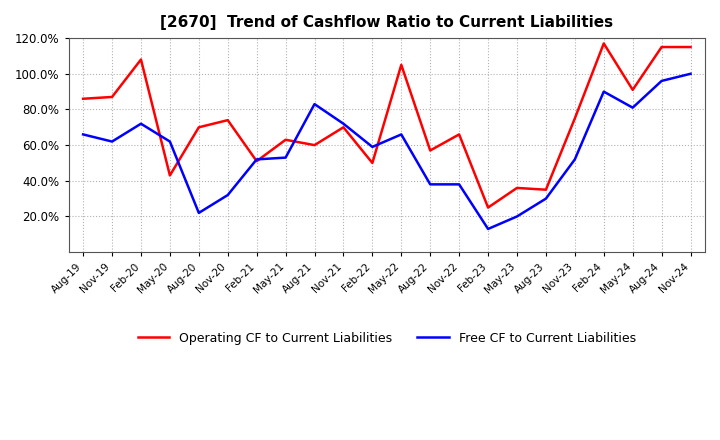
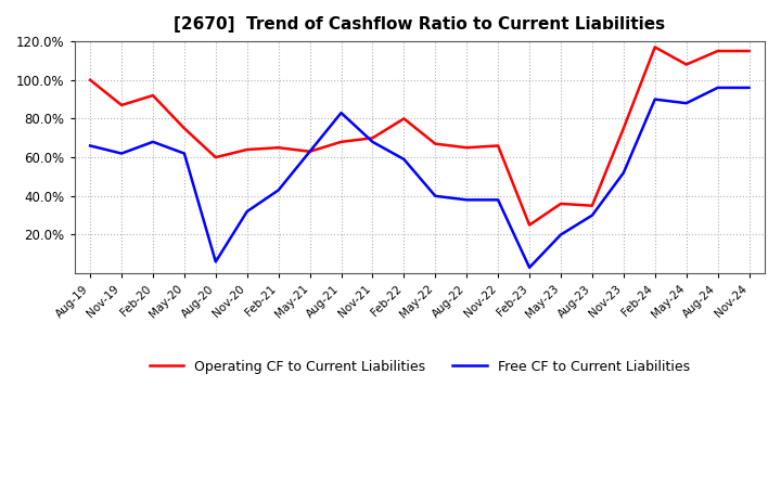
Operating CF to Current Liabilities/Aug-19: 86% -> 100%
Operating CF to Current Liabilities/Feb-20: 108% -> 92%
Free CF to Current Liabilities/Feb-20: 72% -> 68%
Operating CF to Current Liabilities/May-20: 43% -> 75%
Operating CF to Current Liabilities/Aug-20: 70% -> 60%
Free CF to Current Liabilities/Aug-20: 22% -> 6%
Operating CF to Current Liabilities/Nov-20: 74% -> 64%
Operating CF to Current Liabilities/Feb-21: 51% -> 65%
Free CF to Current Liabilities/Feb-21: 52% -> 43%
Free CF to Current Liabilities/May-21: 53% -> 63%
Operating CF to Current Liabilities/Aug-21: 60% -> 68%
Free CF to Current Liabilities/Nov-21: 72% -> 68%
Operating CF to Current Liabilities/Feb-22: 50% -> 80%
Operating CF to Current Liabilities/May-22: 105% -> 67%
Free CF to Current Liabilities/May-22: 66% -> 40%
Operating CF to Current Liabilities/Aug-22: 57% -> 65%
Free CF to Current Liabilities/Feb-23: 13% -> 3%
Operating CF to Current Liabilities/May-24: 91% -> 108%
Free CF to Current Liabilities/May-24: 81% -> 88%
Free CF to Current Liabilities/Nov-24: 100% -> 96%
